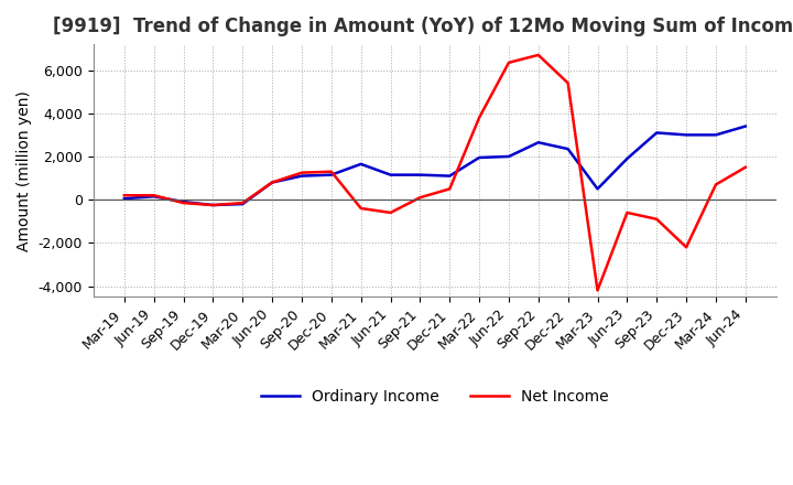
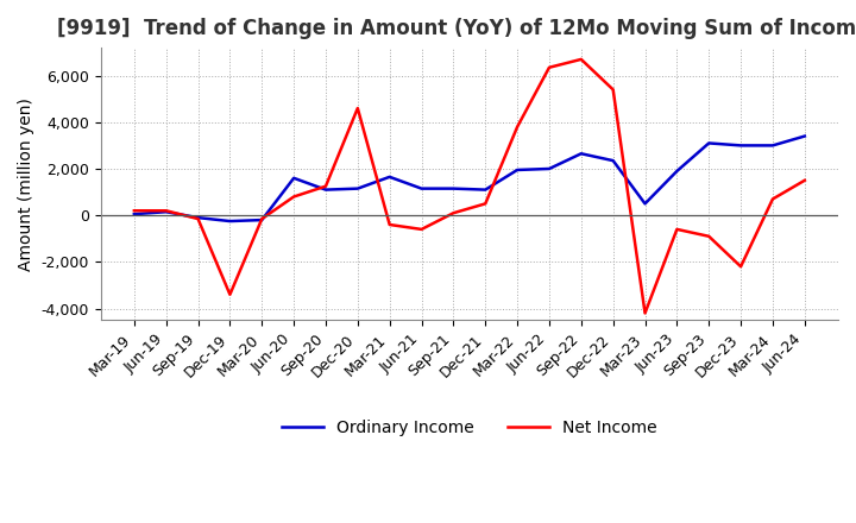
Net Income/Dec-19: -200 -> -3,400
Ordinary Income/Jun-20: 800 -> 1,600
Net Income/Dec-20: 1,300 -> 4,600
